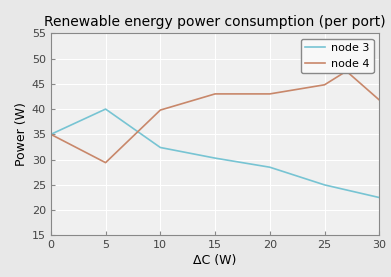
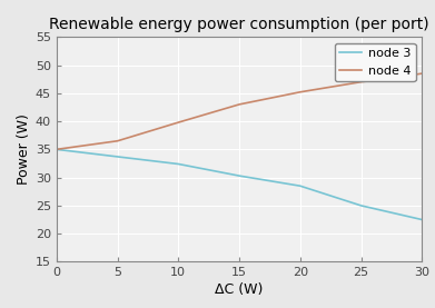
node 3/5: 40.0 -> 33.7
node 4/5: 29.4 -> 36.5
node 4/20: 43.0 -> 45.2
node 4/25: 44.8 -> 47.0
node 4/30: 41.8 -> 48.5
